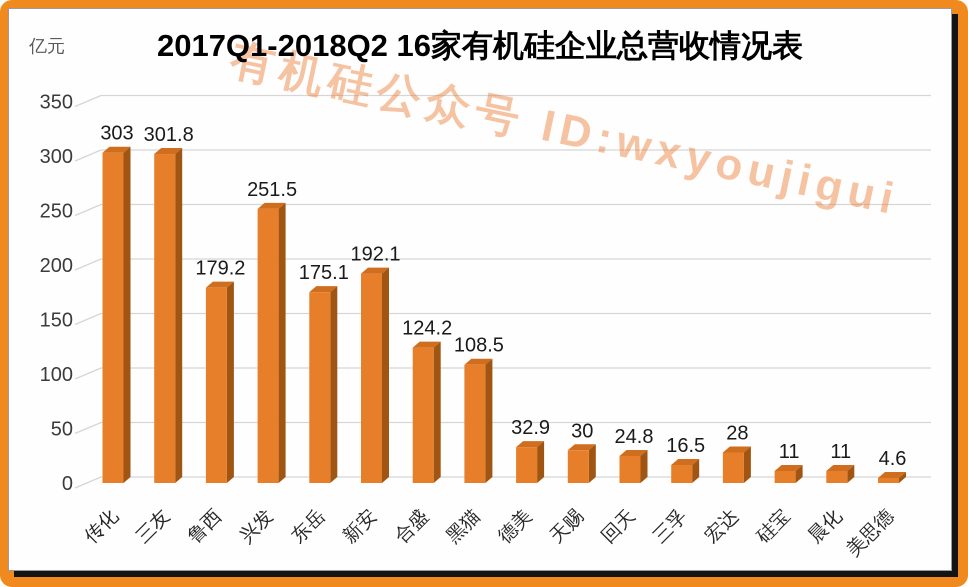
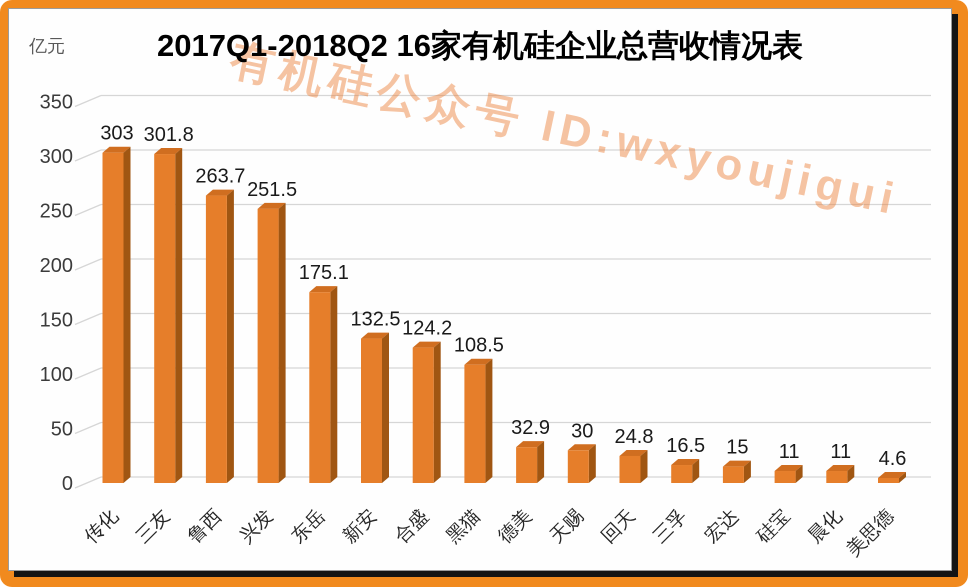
鲁西: 179.2 -> 263.7
新安: 192.1 -> 132.5
宏达: 28 -> 15
